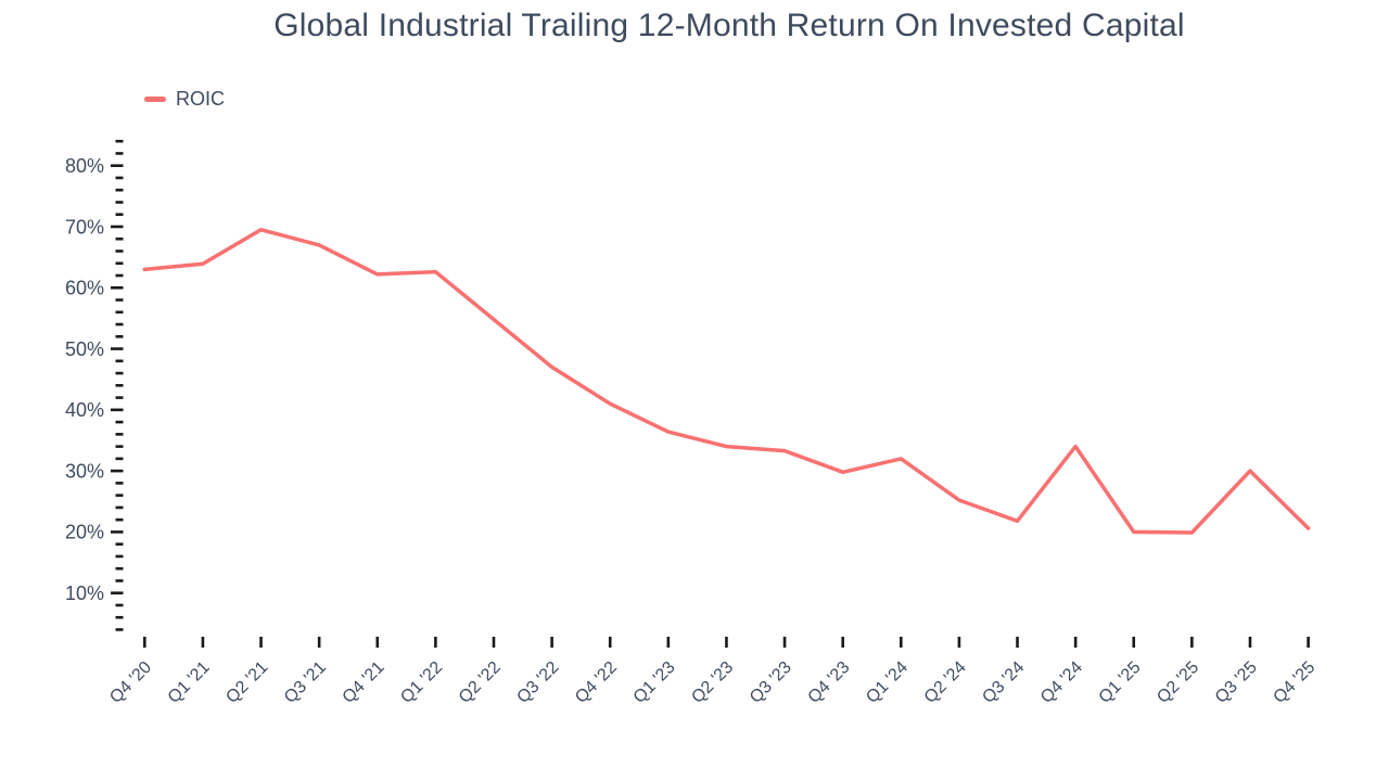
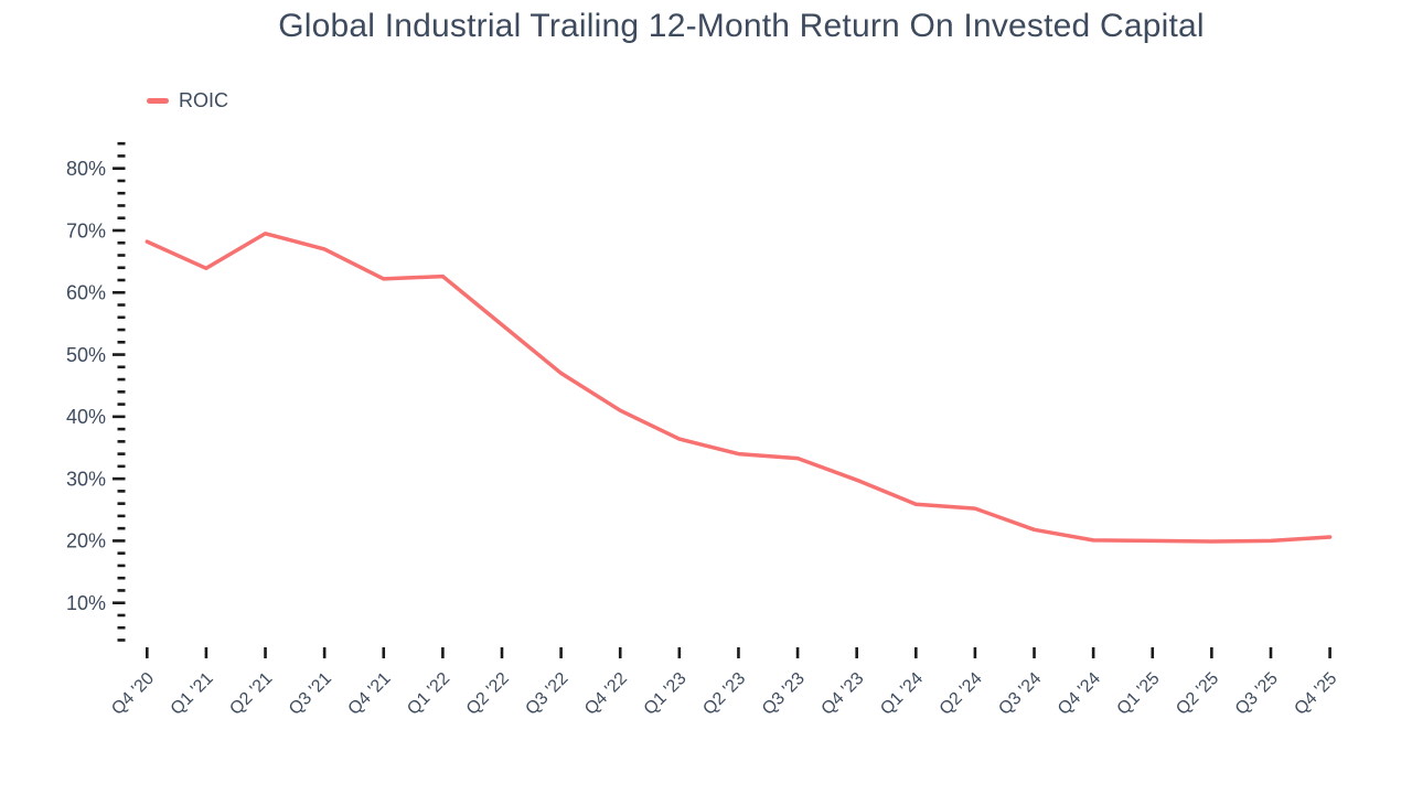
Q4 '20: 63% -> 68%
Q1 '24: 32% -> 26%
Q4 '24: 34% -> 20%
Q3 '25: 30% -> 20%
